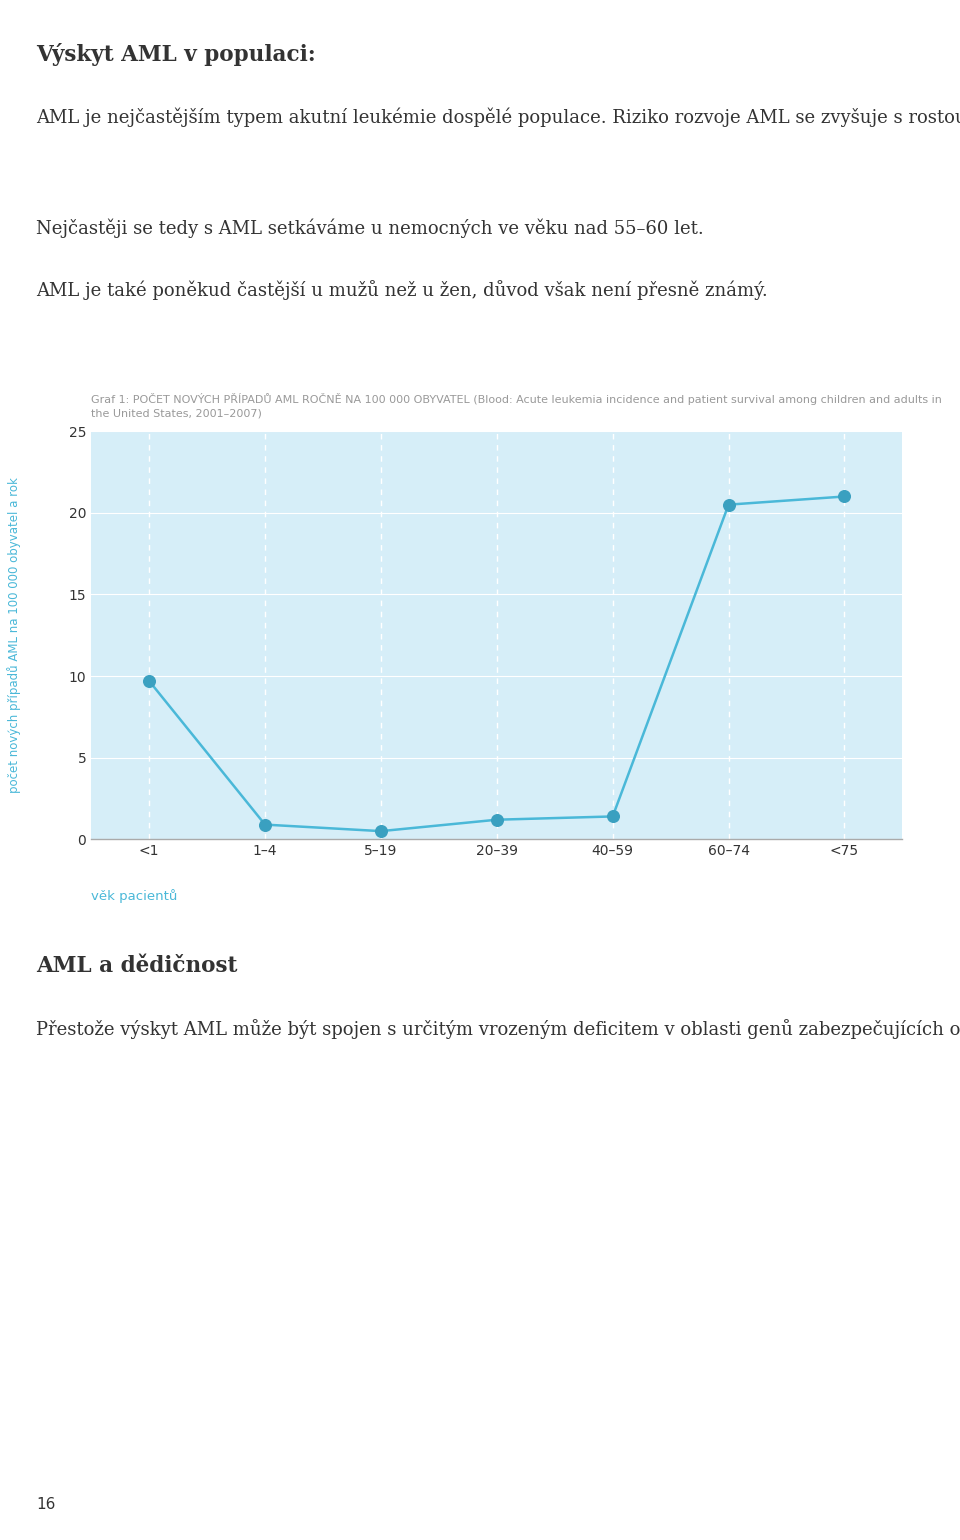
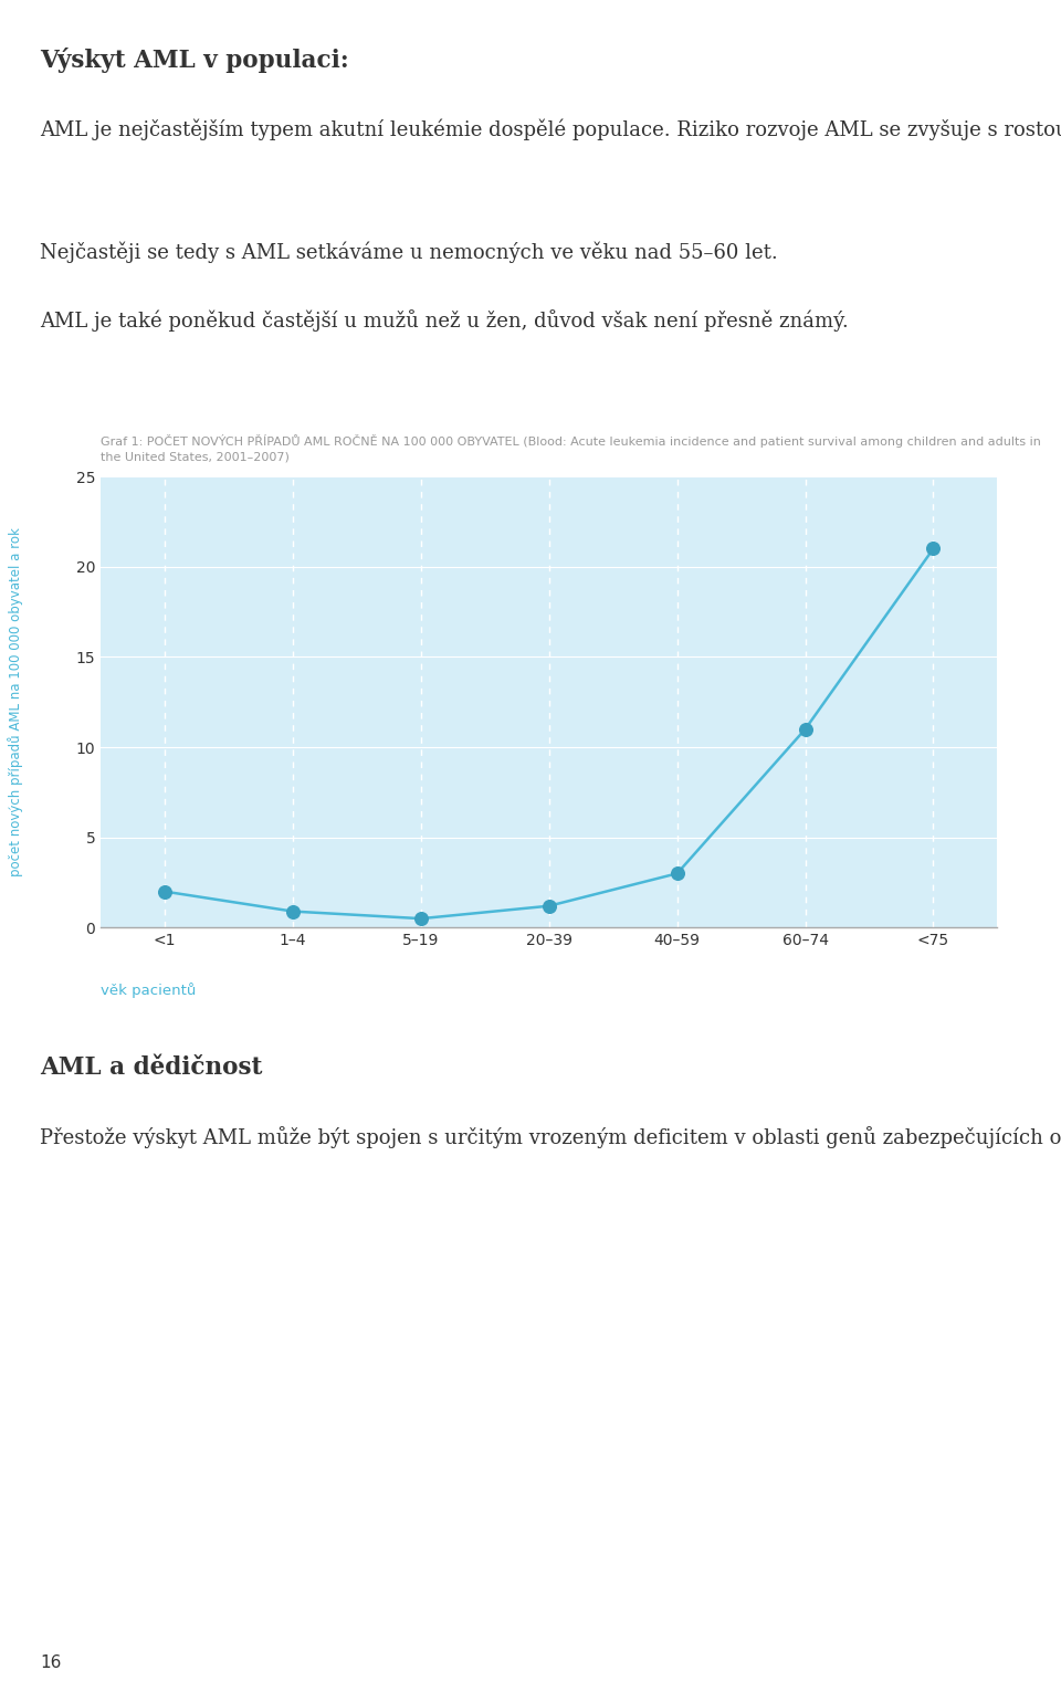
<1: 9.7 -> 2.0
40–59: 1.4 -> 3.0
60–74: 20.5 -> 11.0
